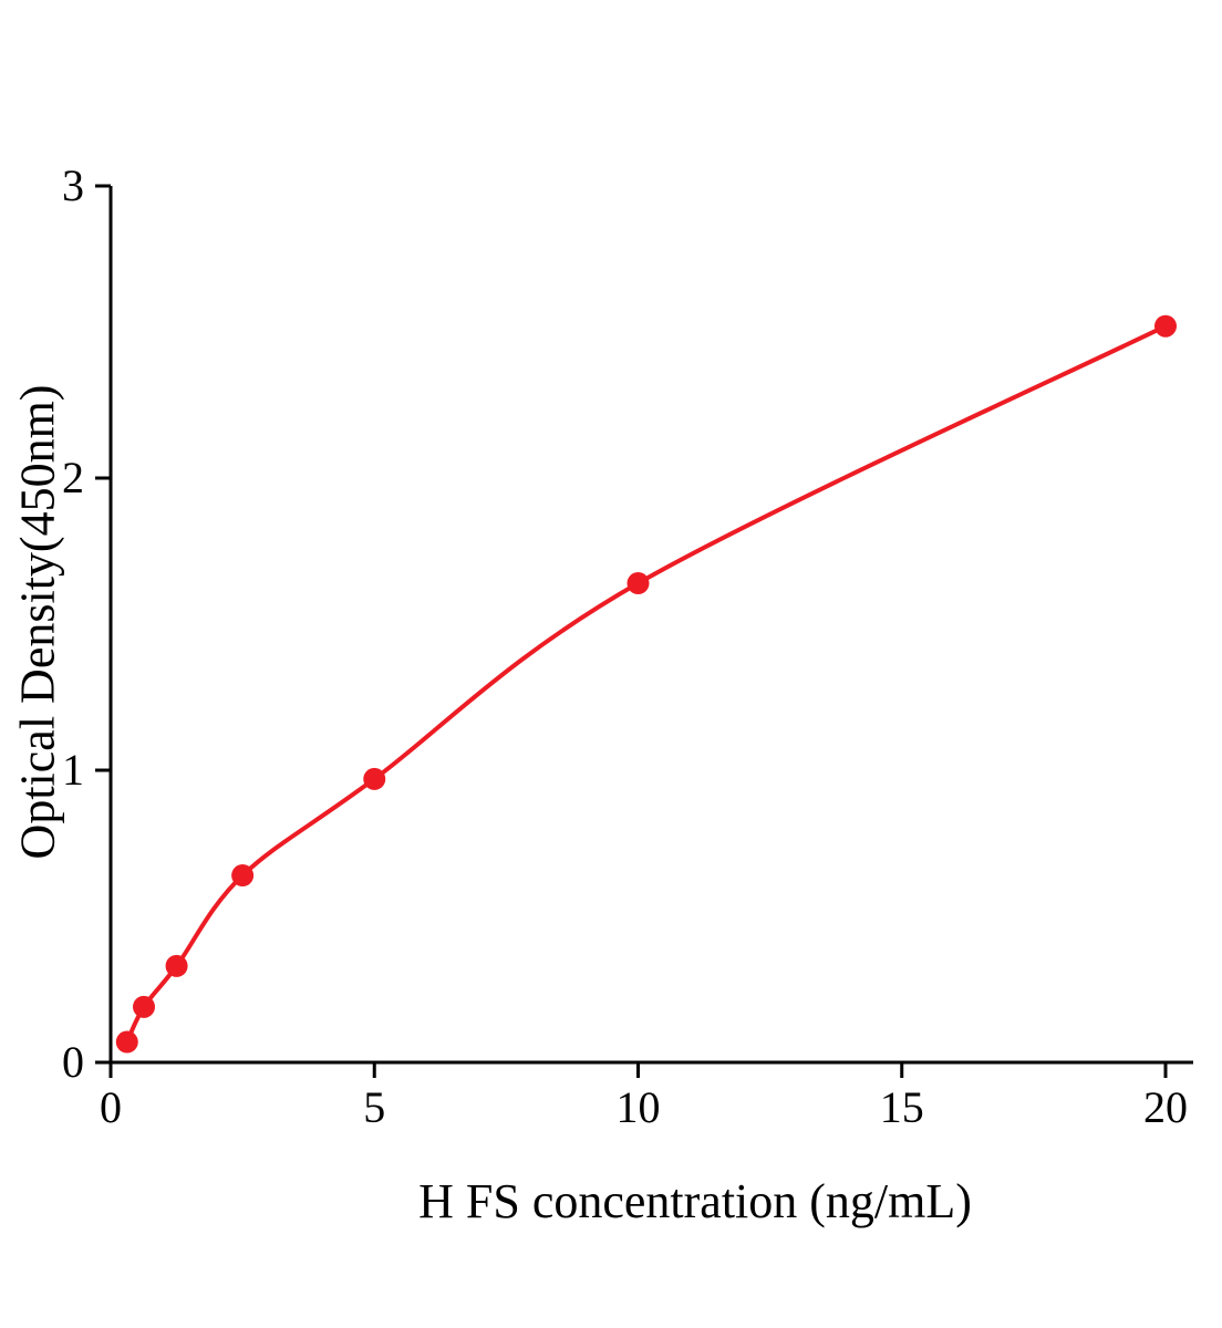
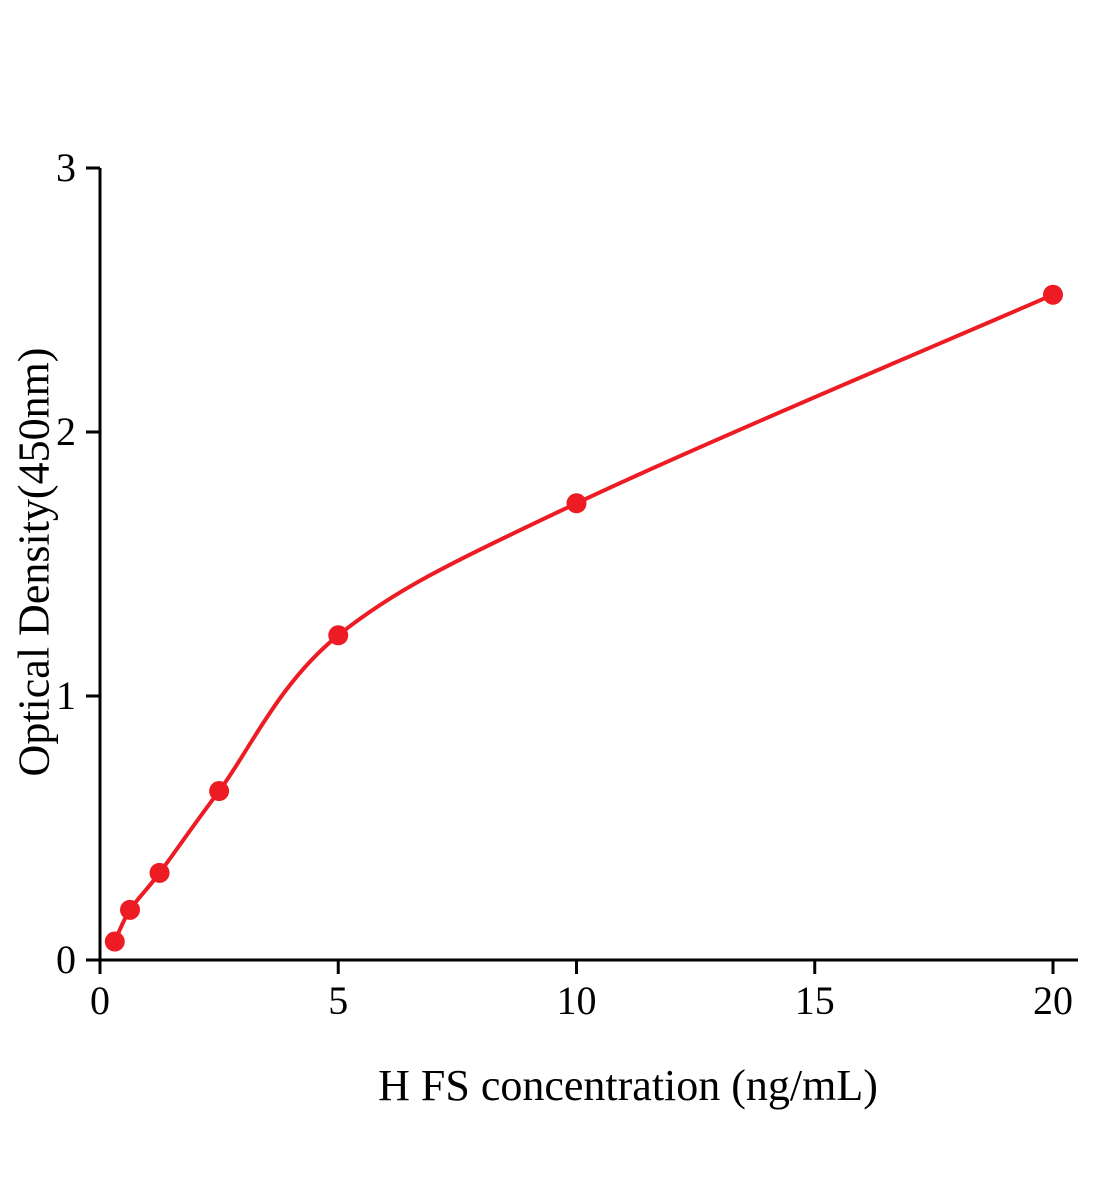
5: 0.97 -> 1.23
10: 1.64 -> 1.73
